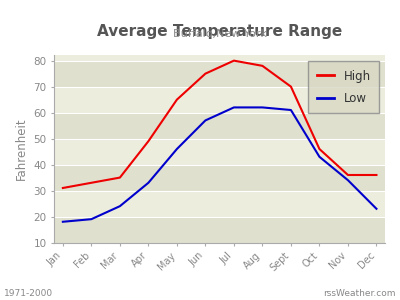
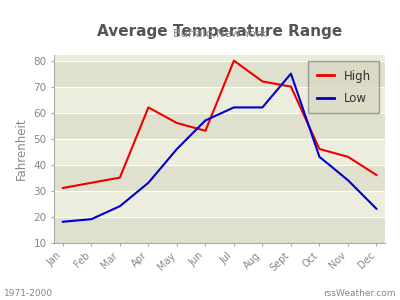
High/Apr: 49 -> 62
High/May: 65 -> 56
High/Jun: 75 -> 53
High/Aug: 78 -> 72
Low/Sept: 61 -> 75
High/Nov: 36 -> 43
